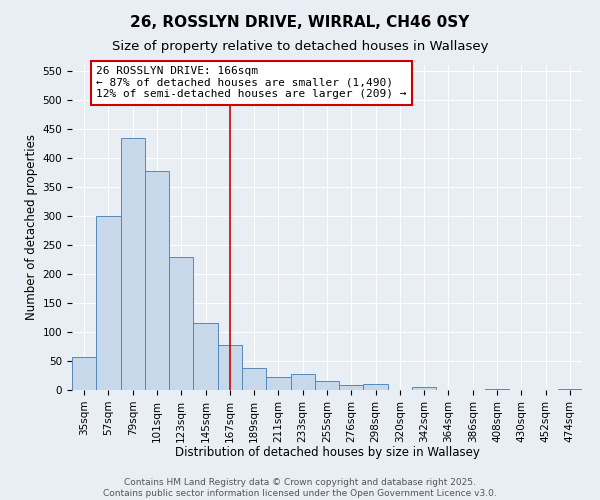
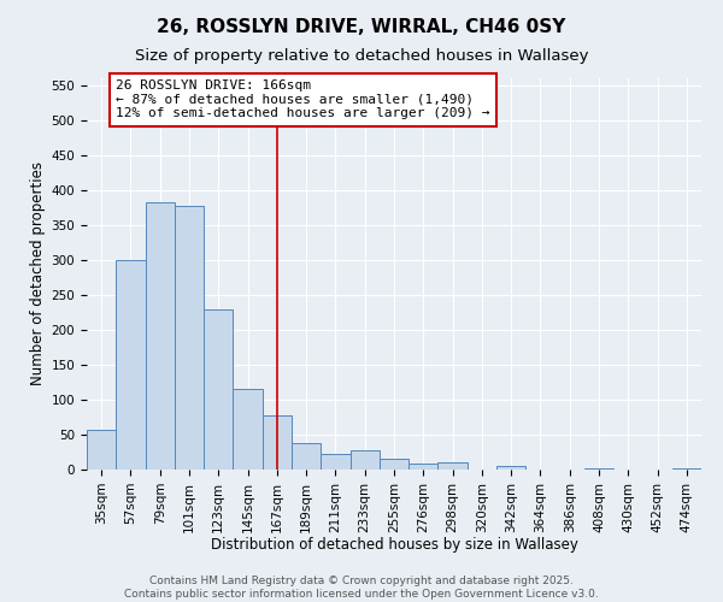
79sqm: 435 -> 382
